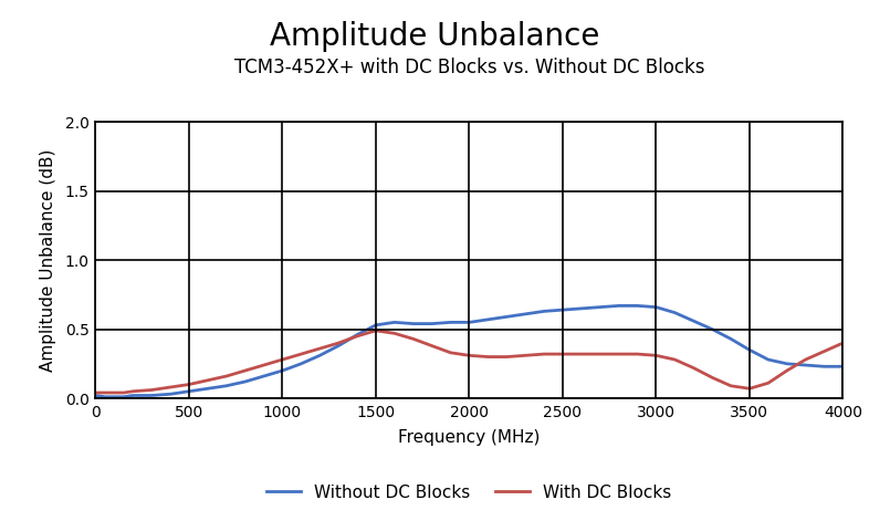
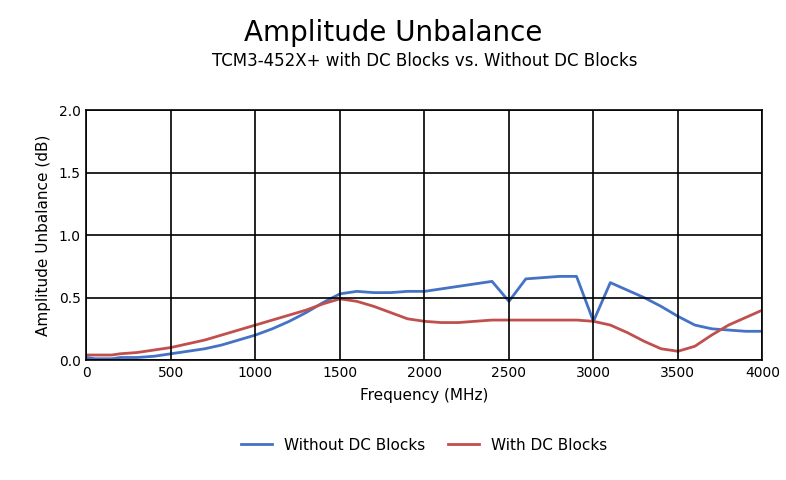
Without DC Blocks/2500: 0.64 -> 0.47
Without DC Blocks/3000: 0.66 -> 0.31
